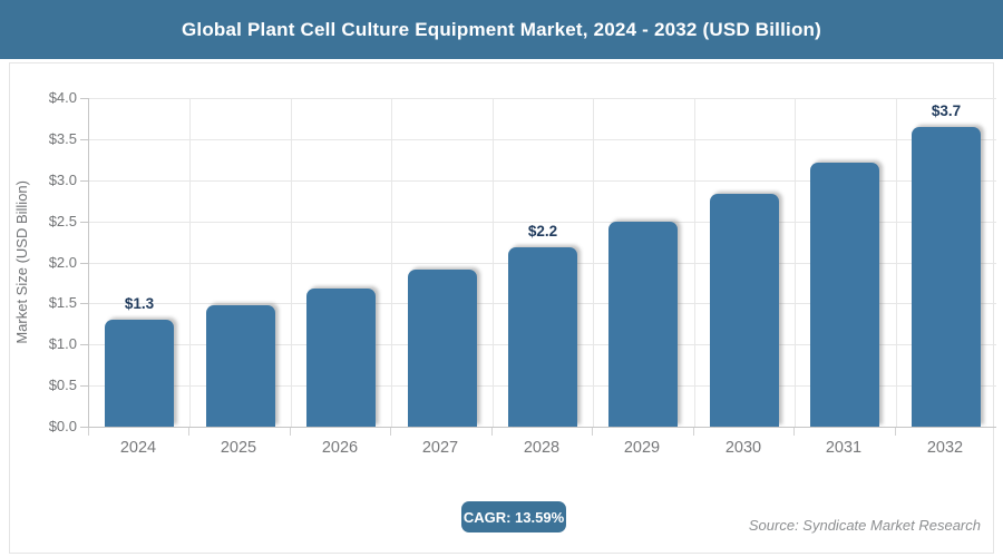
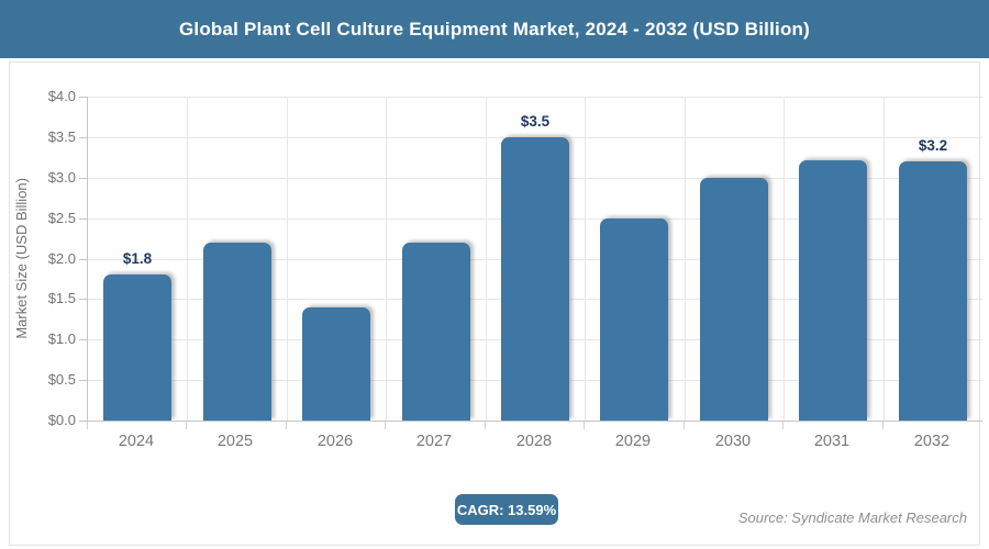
2024: $1.3 -> $1.8
2025: $1.5 -> $2.2
2026: $1.7 -> $1.4
2027: $1.9 -> $2.2
2028: $2.2 -> $3.5
2030: $2.8 -> $3.0
2032: $3.7 -> $3.2
